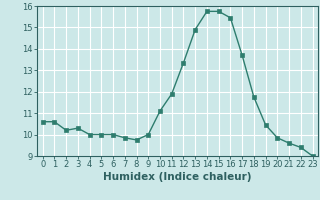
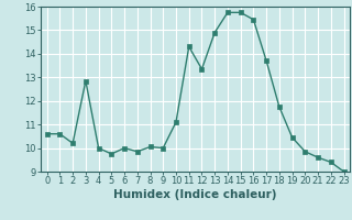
3: 10.30 -> 12.85
5: 10.00 -> 9.75
8: 9.75 -> 10.05
11: 11.90 -> 14.30
